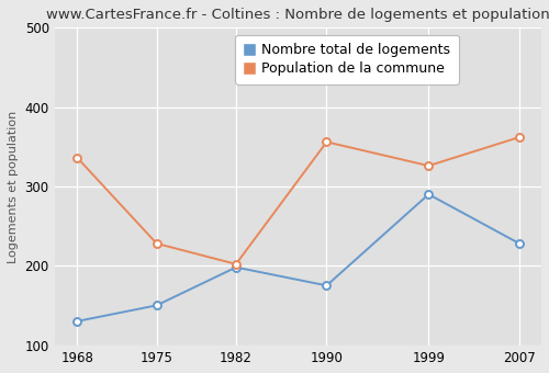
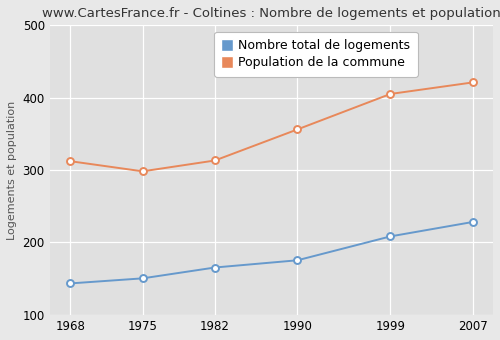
Nombre total de logements/1968: 130 -> 143
Population de la commune/1968: 336 -> 312
Population de la commune/1975: 228 -> 298
Nombre total de logements/1982: 198 -> 165
Population de la commune/1982: 202 -> 313
Nombre total de logements/1999: 290 -> 208
Population de la commune/1999: 326 -> 405
Population de la commune/2007: 362 -> 421
